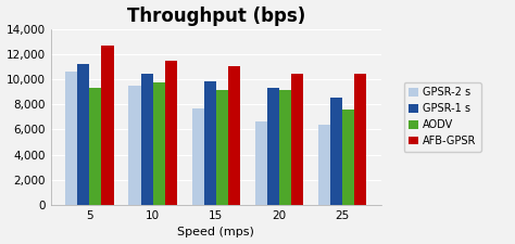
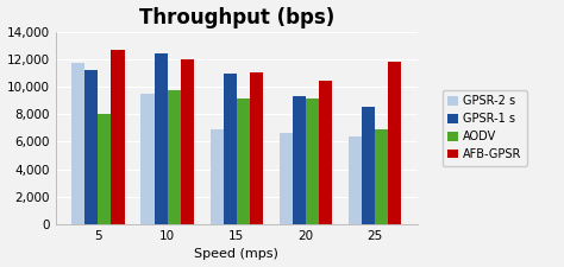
GPSR-2 s/5: 10,600 -> 11,700
AODV/5: 9,300 -> 8,000
GPSR-1 s/10: 10,400 -> 12,400
AFB-GPSR/10: 11,500 -> 12,000
GPSR-2 s/15: 7,700 -> 6,900
GPSR-1 s/15: 9,800 -> 10,900
AODV/25: 7,600 -> 6,900
AFB-GPSR/25: 10,400 -> 11,800
